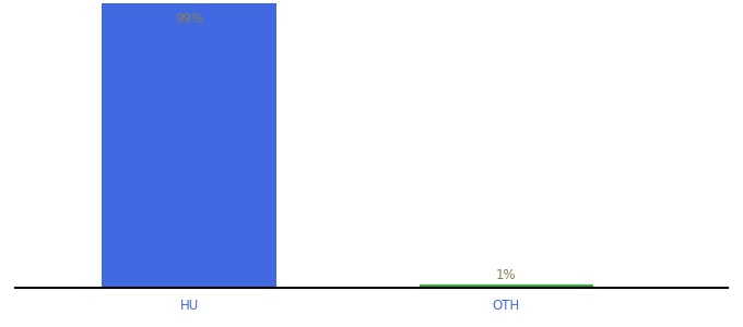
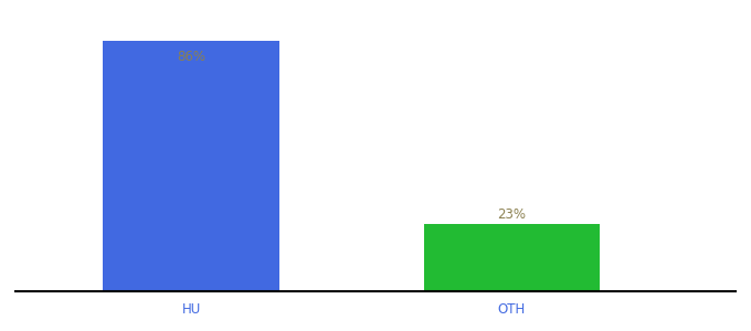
HU: 99% -> 86%
OTH: 1% -> 23%
